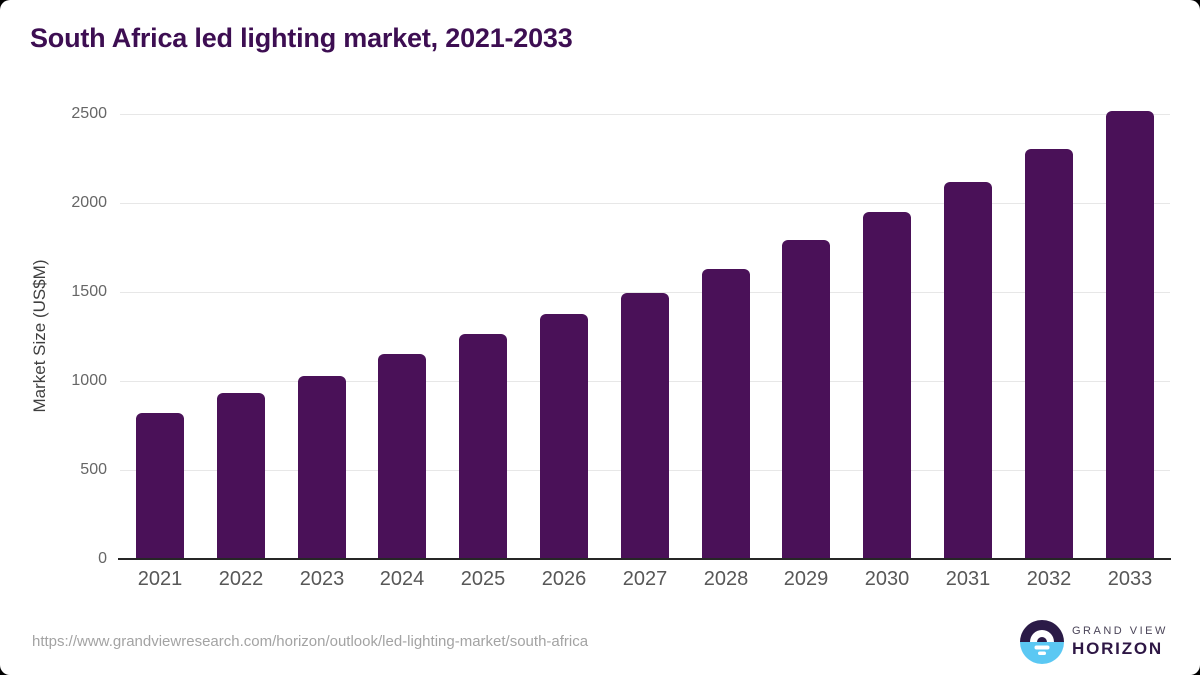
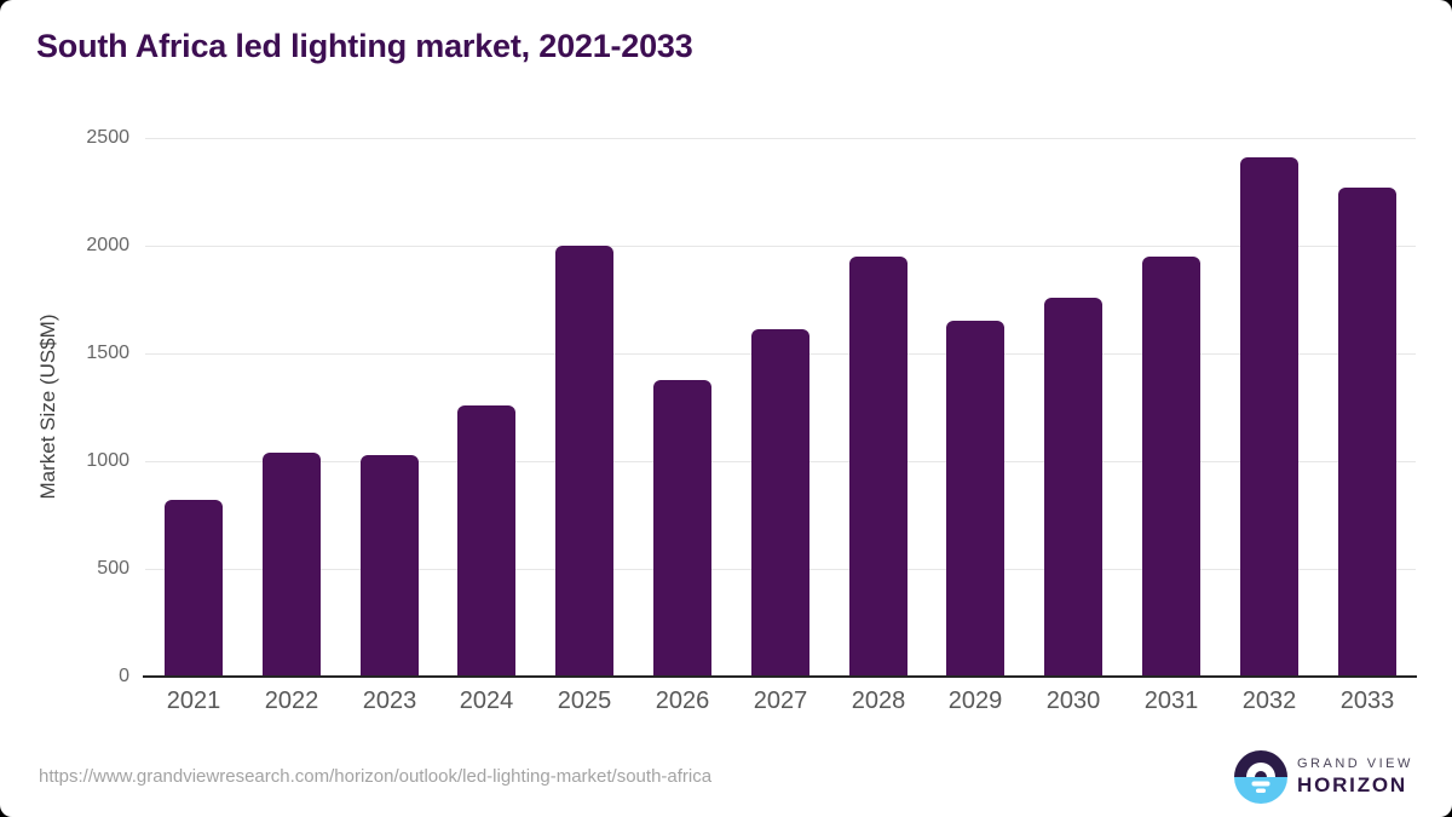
2022: 930 -> 1040
2024: 1150 -> 1260
2025: 1260 -> 2000
2027: 1500 -> 1610
2028: 1630 -> 1950
2029: 1790 -> 1650
2030: 1950 -> 1760
2031: 2120 -> 1950
2032: 2300 -> 2410
2033: 2520 -> 2270
